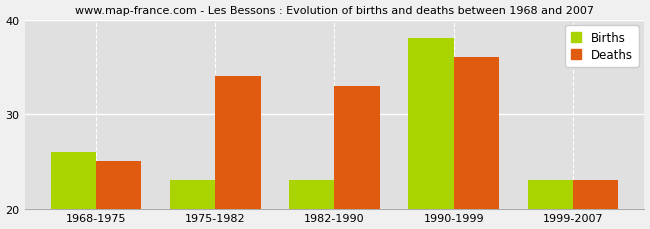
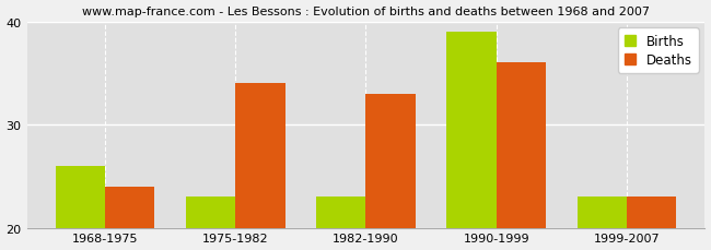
Deaths/1968-1975: 25 -> 24
Births/1990-1999: 38 -> 39
